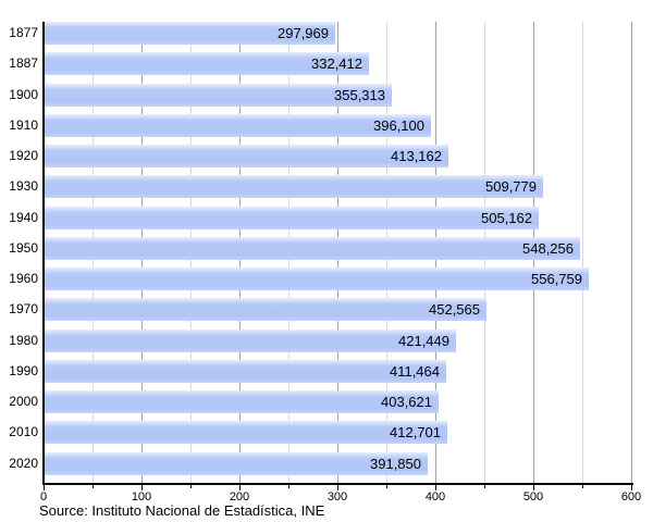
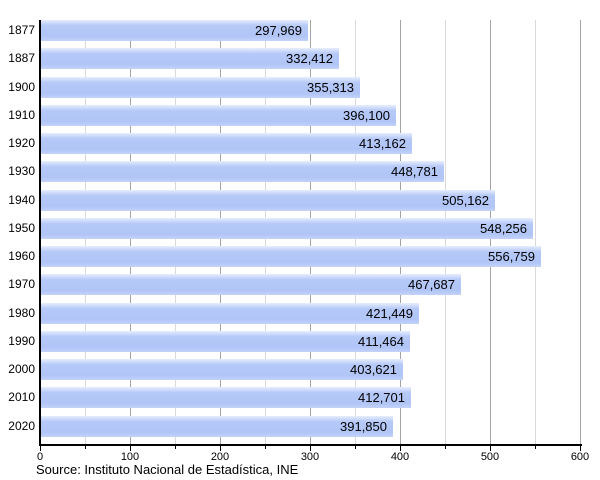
1930: 509,779 -> 448,781
1970: 452,565 -> 467,687
